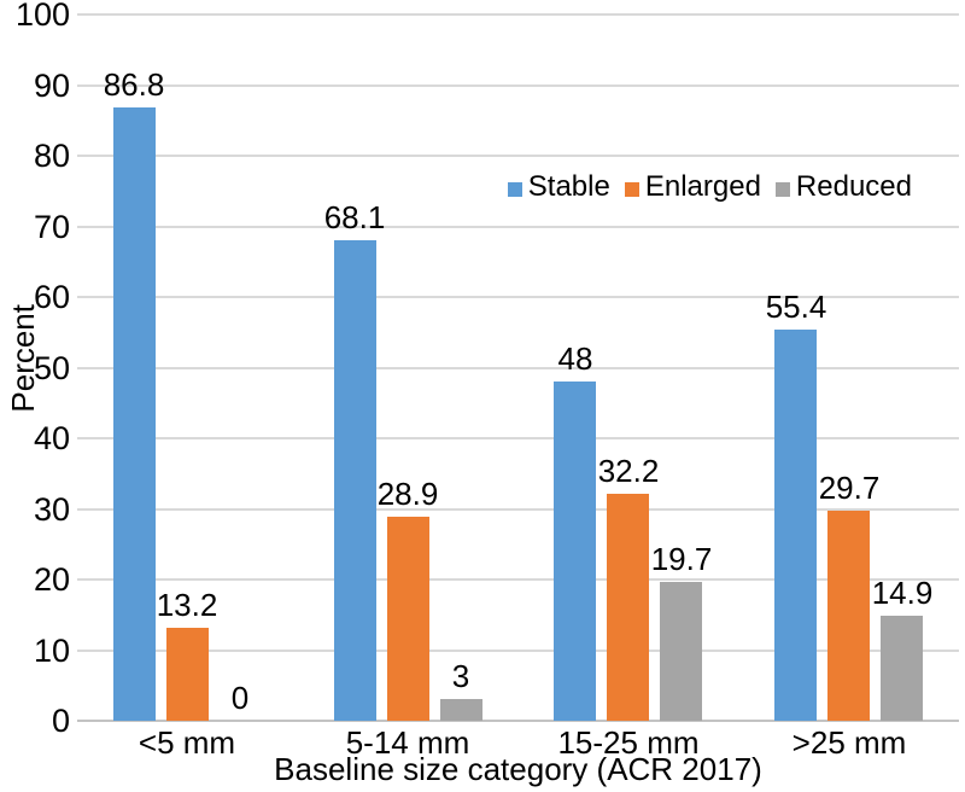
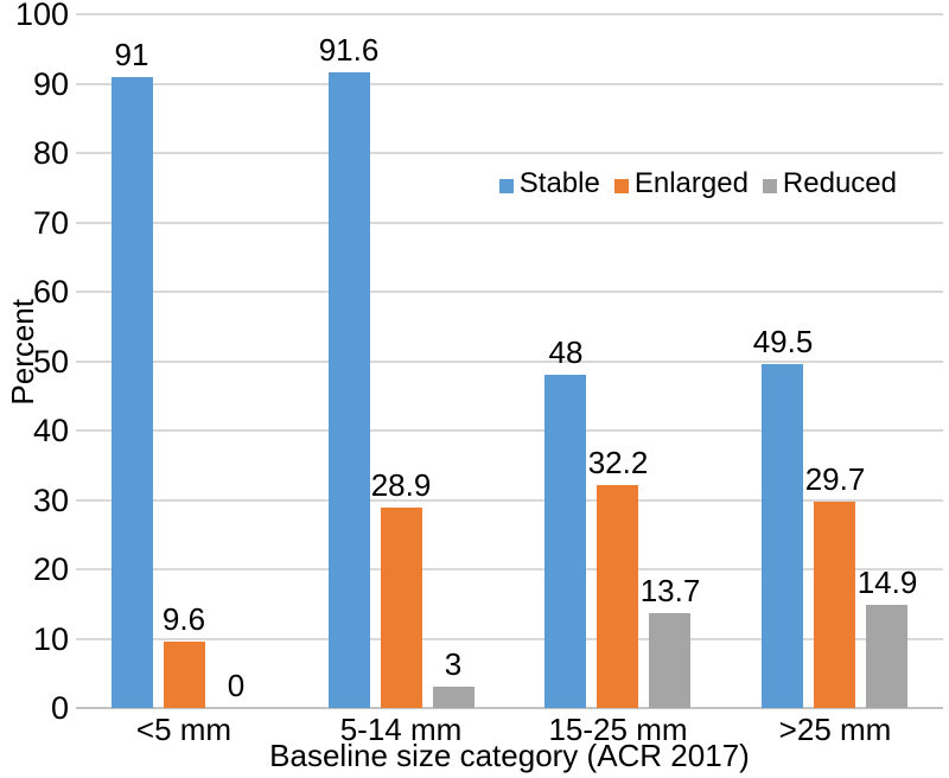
Stable/<5 mm: 86.8 -> 91
Enlarged/<5 mm: 13.2 -> 9.6
Stable/5-14 mm: 68.1 -> 91.6
Reduced/15-25 mm: 19.7 -> 13.7
Stable/>25 mm: 55.4 -> 49.5
